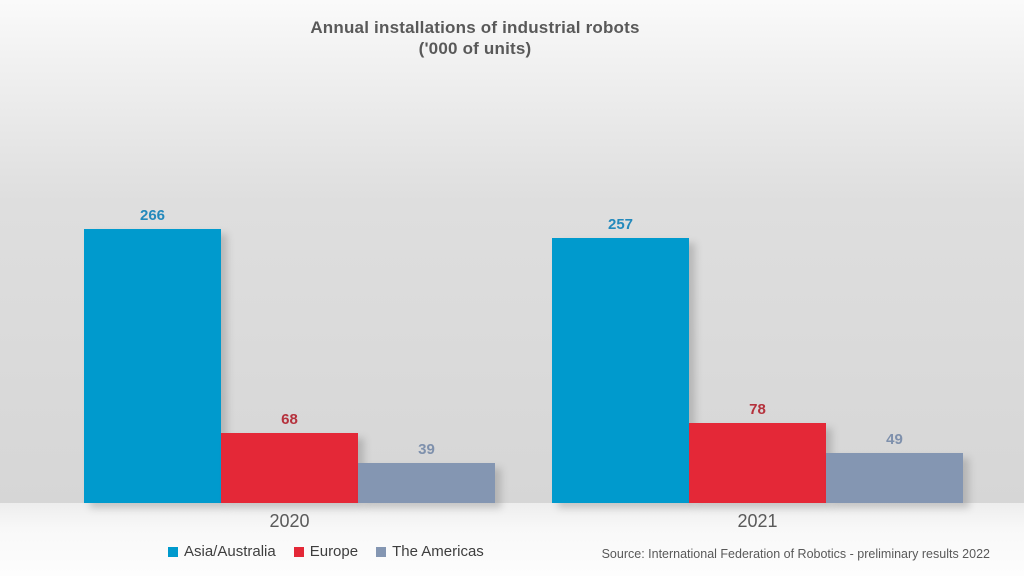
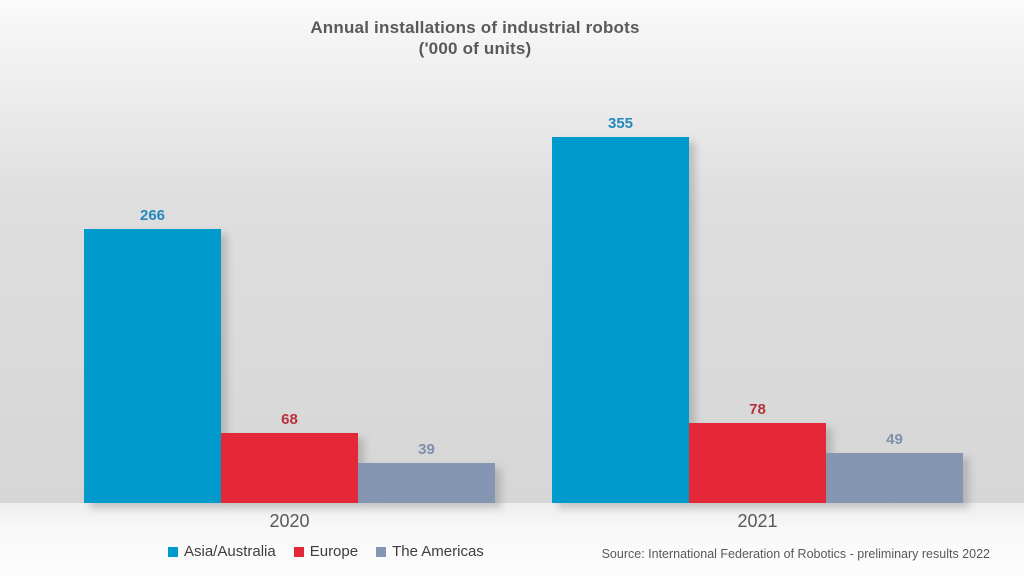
Asia/Australia/2021: 257 -> 355
